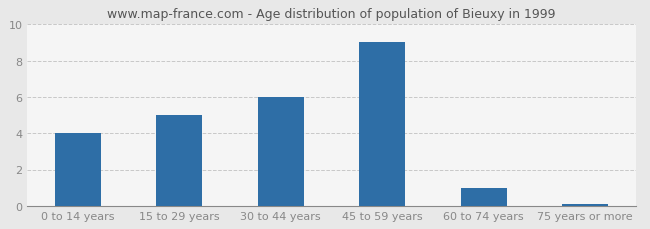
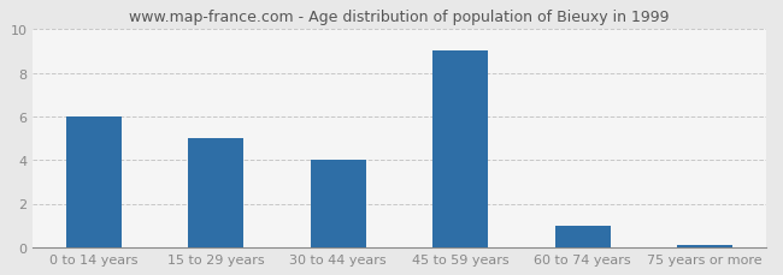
0 to 14 years: 4.0 -> 6.0
30 to 44 years: 6.0 -> 4.0
